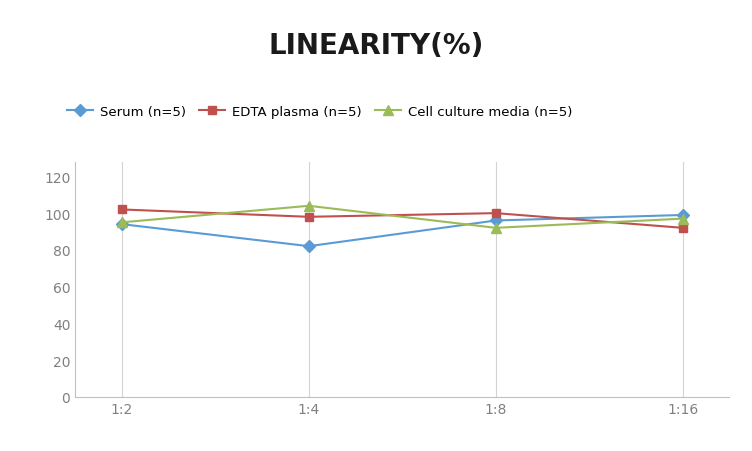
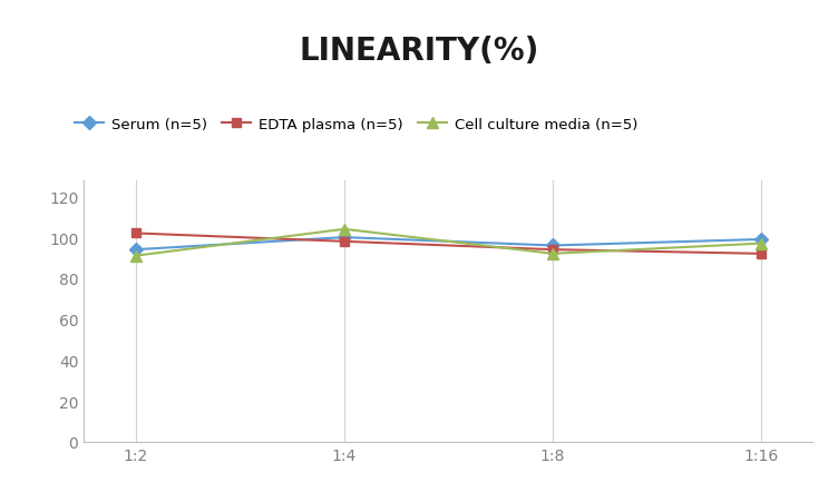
Cell culture media (n=5)/1:2: 95 -> 91
Serum (n=5)/1:4: 82 -> 100
EDTA plasma (n=5)/1:8: 100 -> 94
